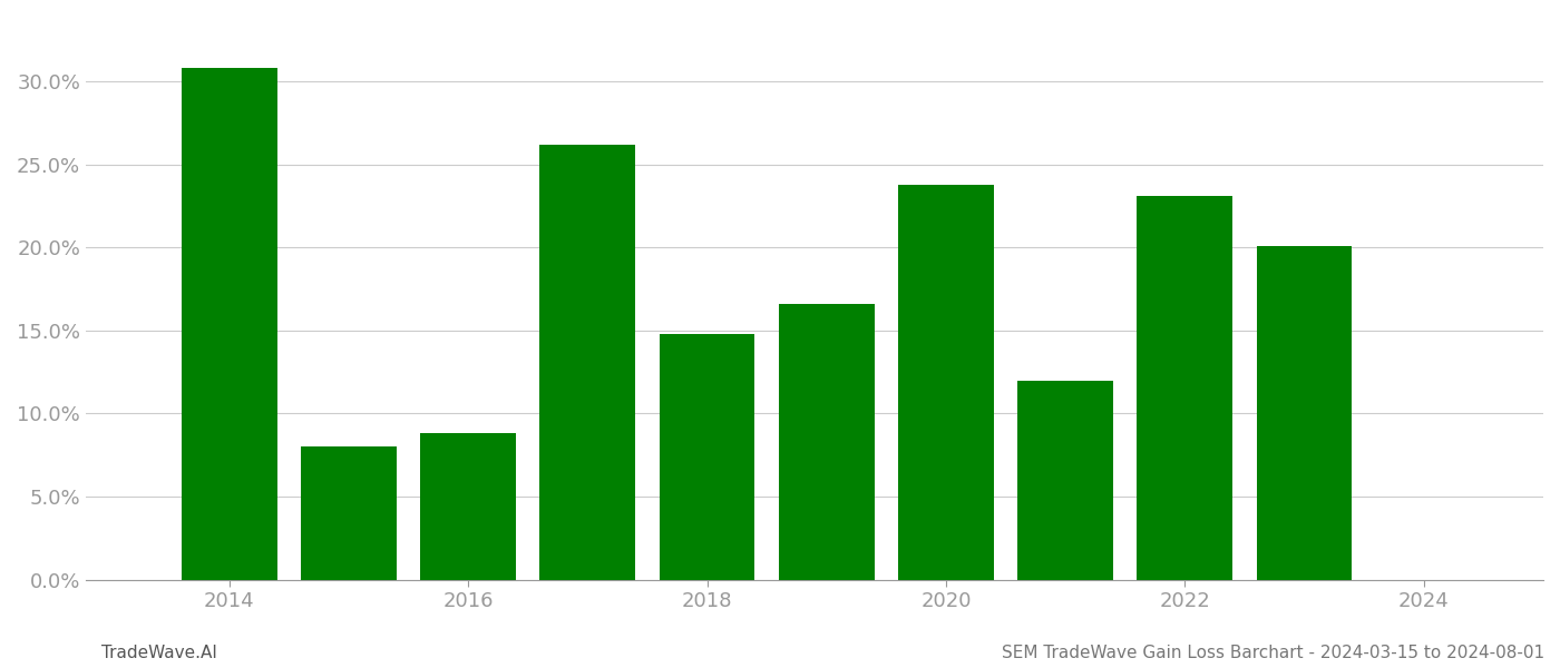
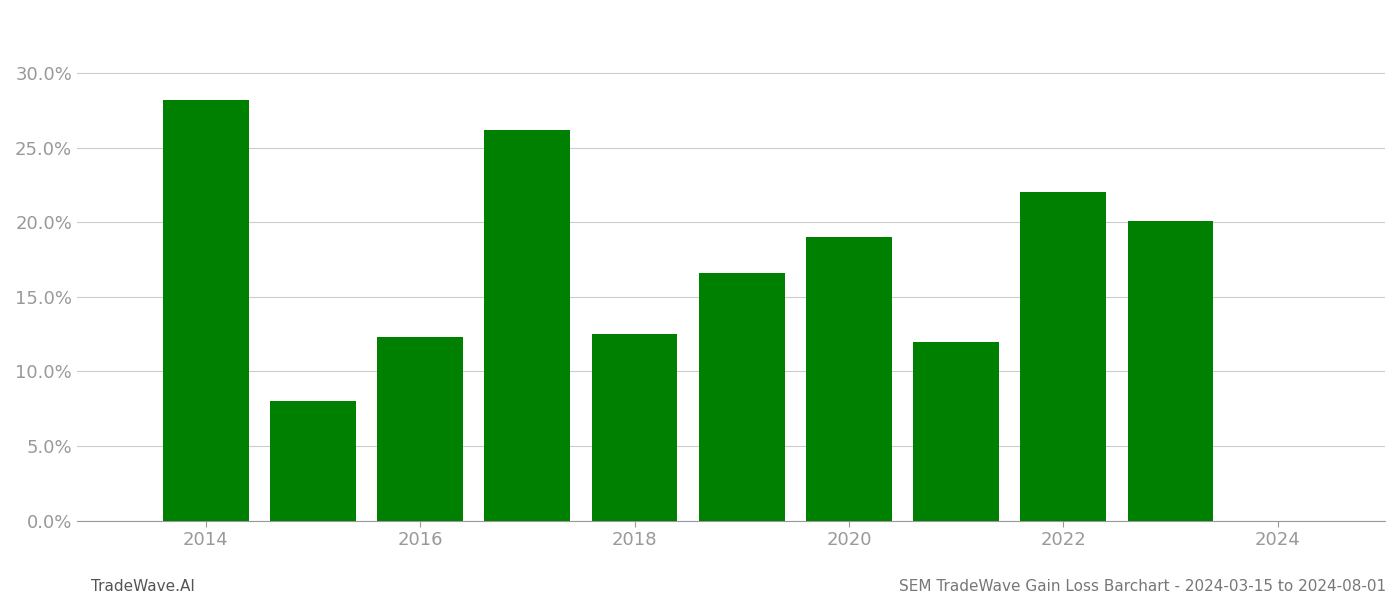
2014: 30.8% -> 28.2%
2016: 8.8% -> 12.3%
2018: 14.8% -> 12.5%
2020: 23.8% -> 19.0%
2022: 23.1% -> 22.0%
